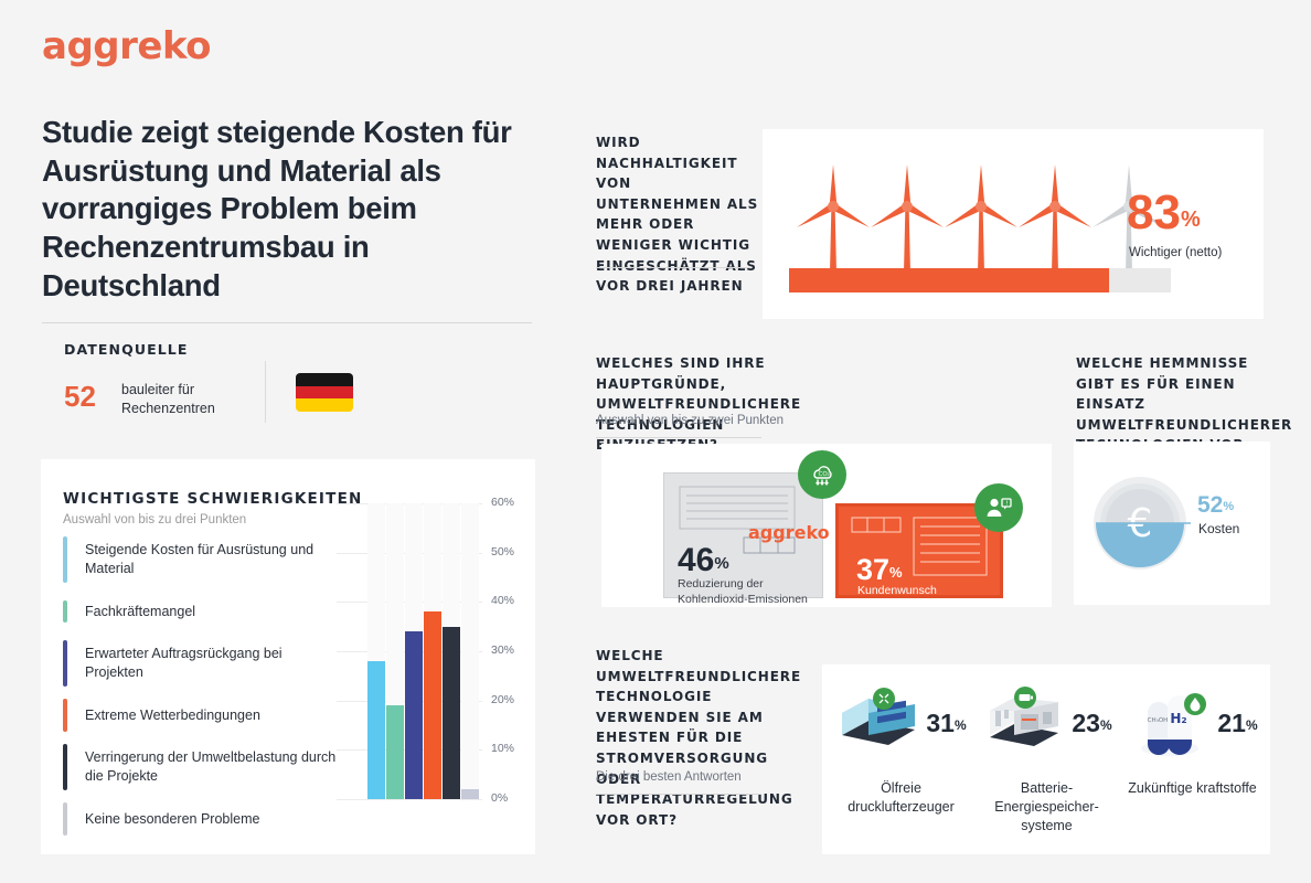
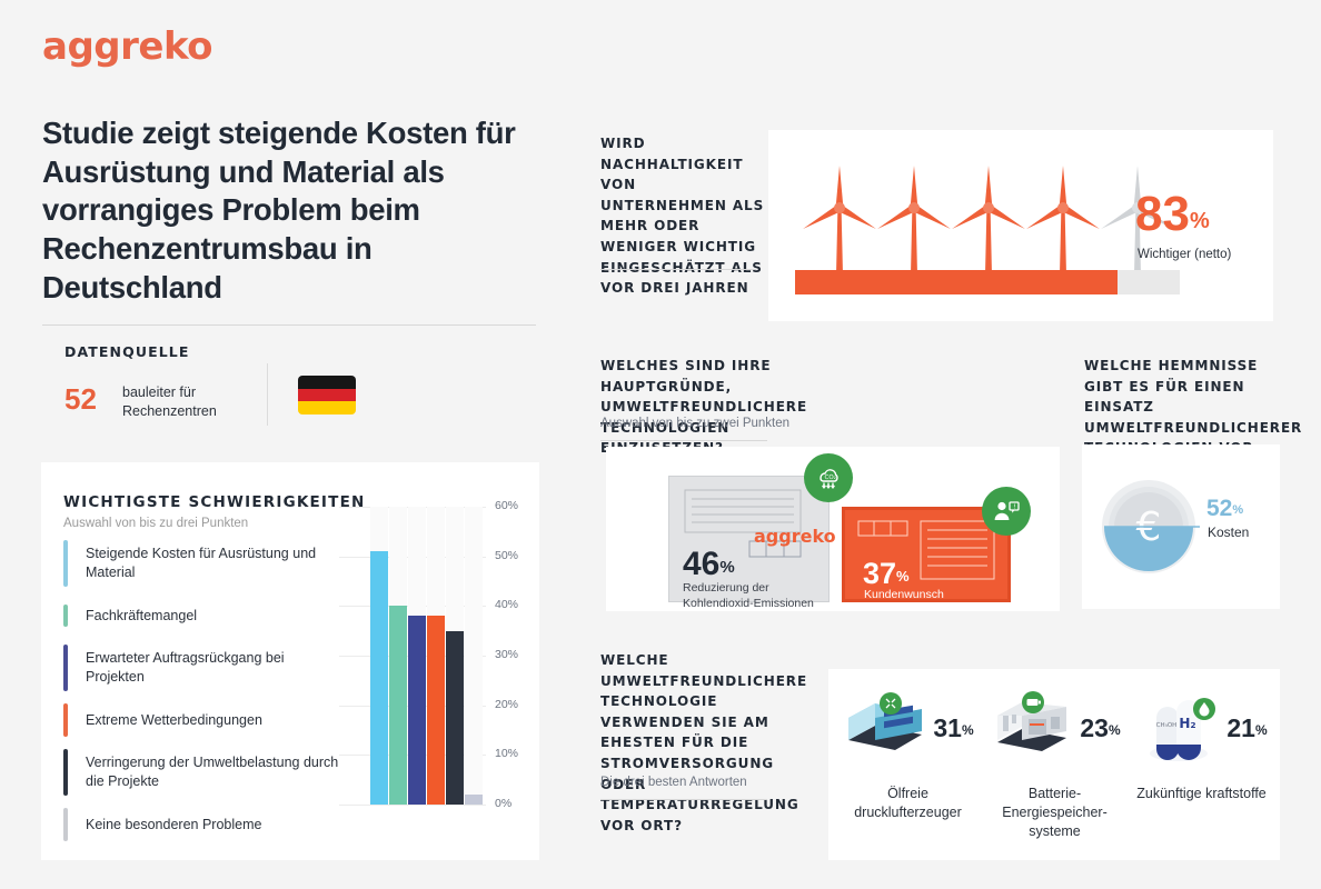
Steigende Kosten für Ausrüstung und Material: 28% -> 51%
Fachkräftemangel: 19% -> 40%
Erwarteter Auftragsrückgang bei Projekten: 34% -> 38%
